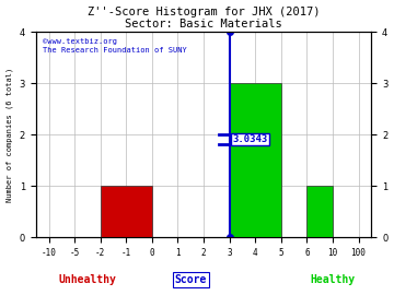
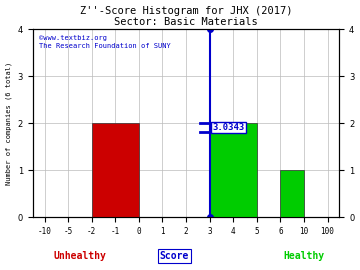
-1: 1 -> 2
4: 3 -> 2
